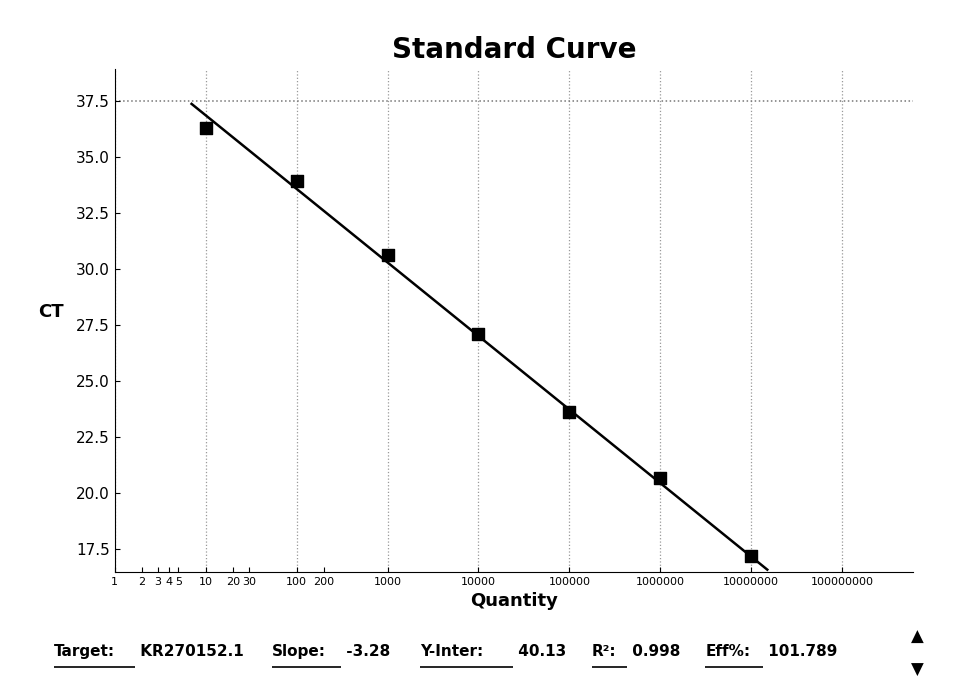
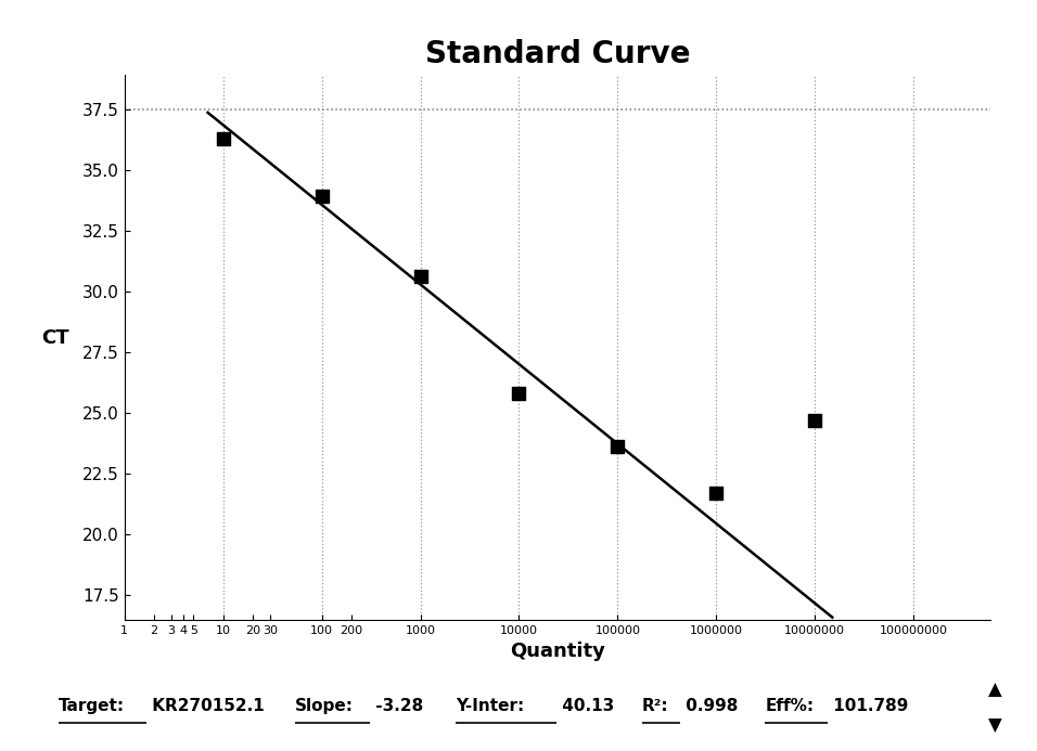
10000: 27.1 -> 25.8
1000000: 20.7 -> 21.7
10000000: 17.2 -> 24.7
